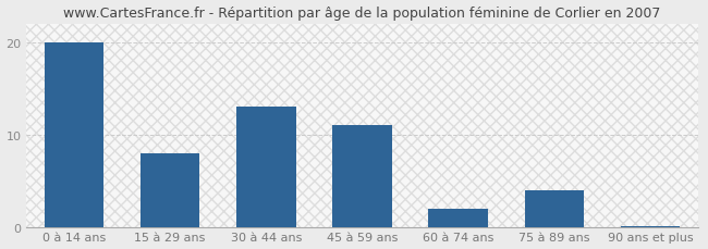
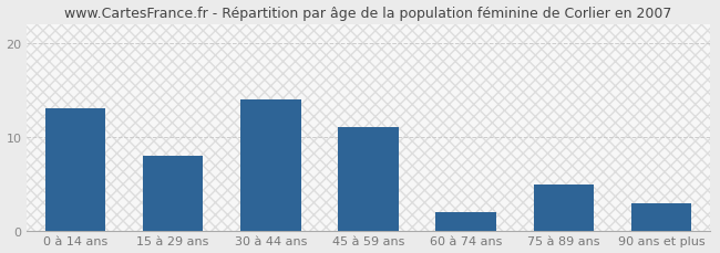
0 à 14 ans: 20.0 -> 13.0
30 à 44 ans: 13.0 -> 14.0
75 à 89 ans: 4.0 -> 5.0
90 ans et plus: 0.2 -> 3.0
